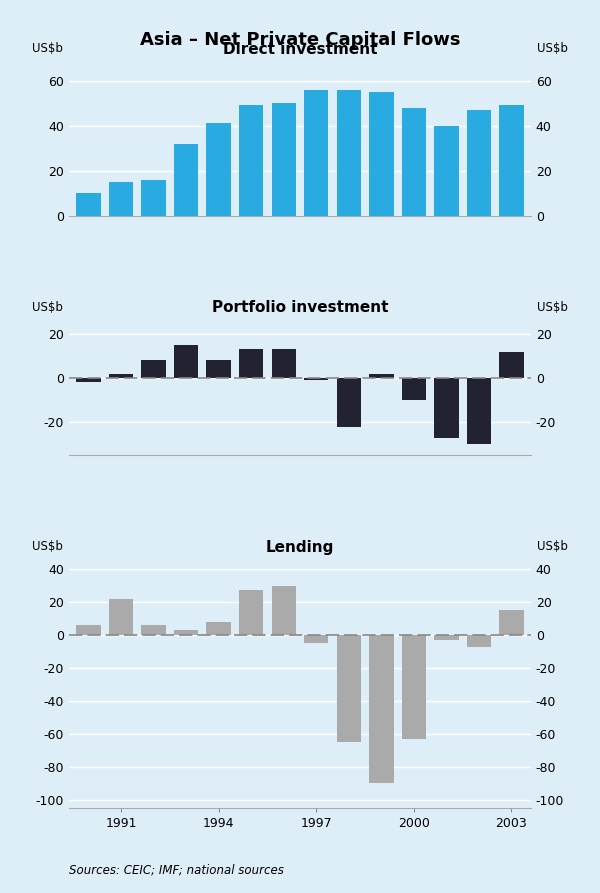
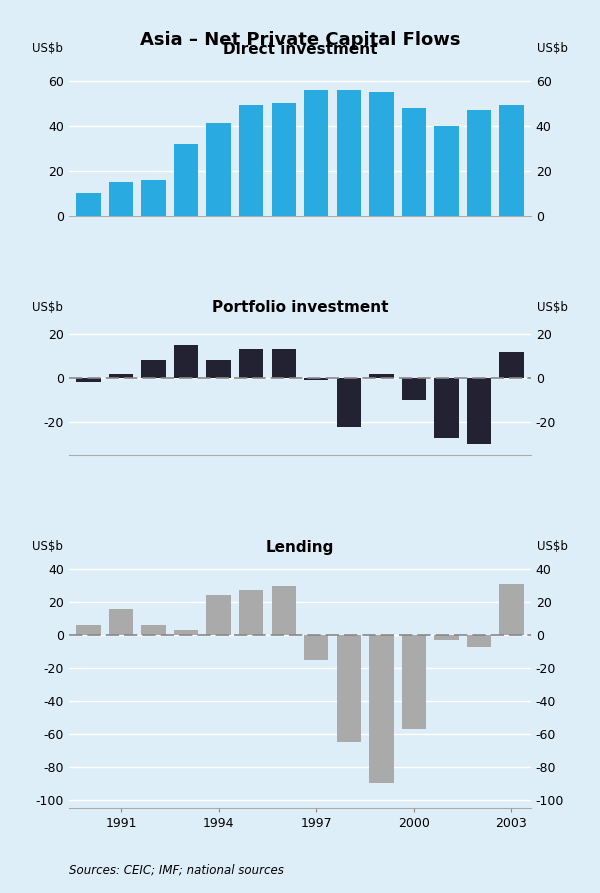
Lending/1991: 22 -> 16
Lending/1994: 8 -> 24
Lending/1997: -5 -> -15
Lending/2000: -63 -> -57
Lending/2003: 15 -> 31
